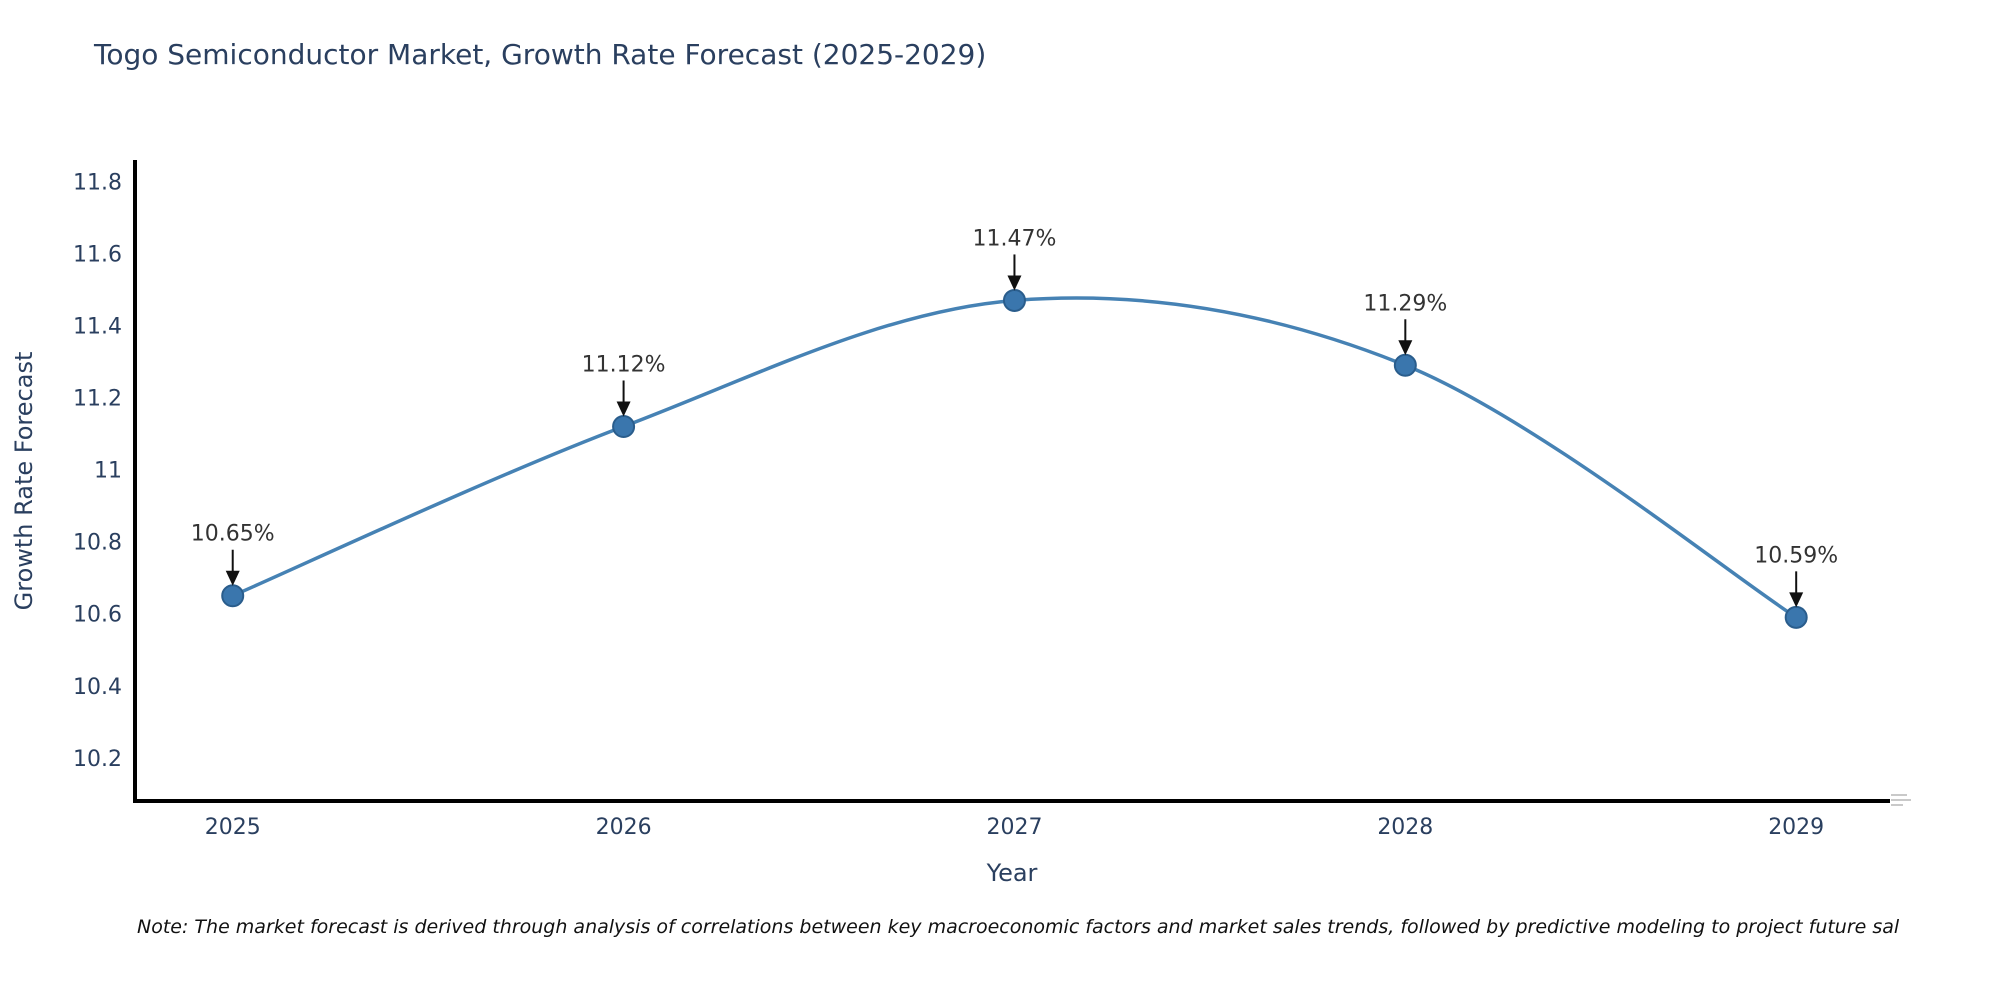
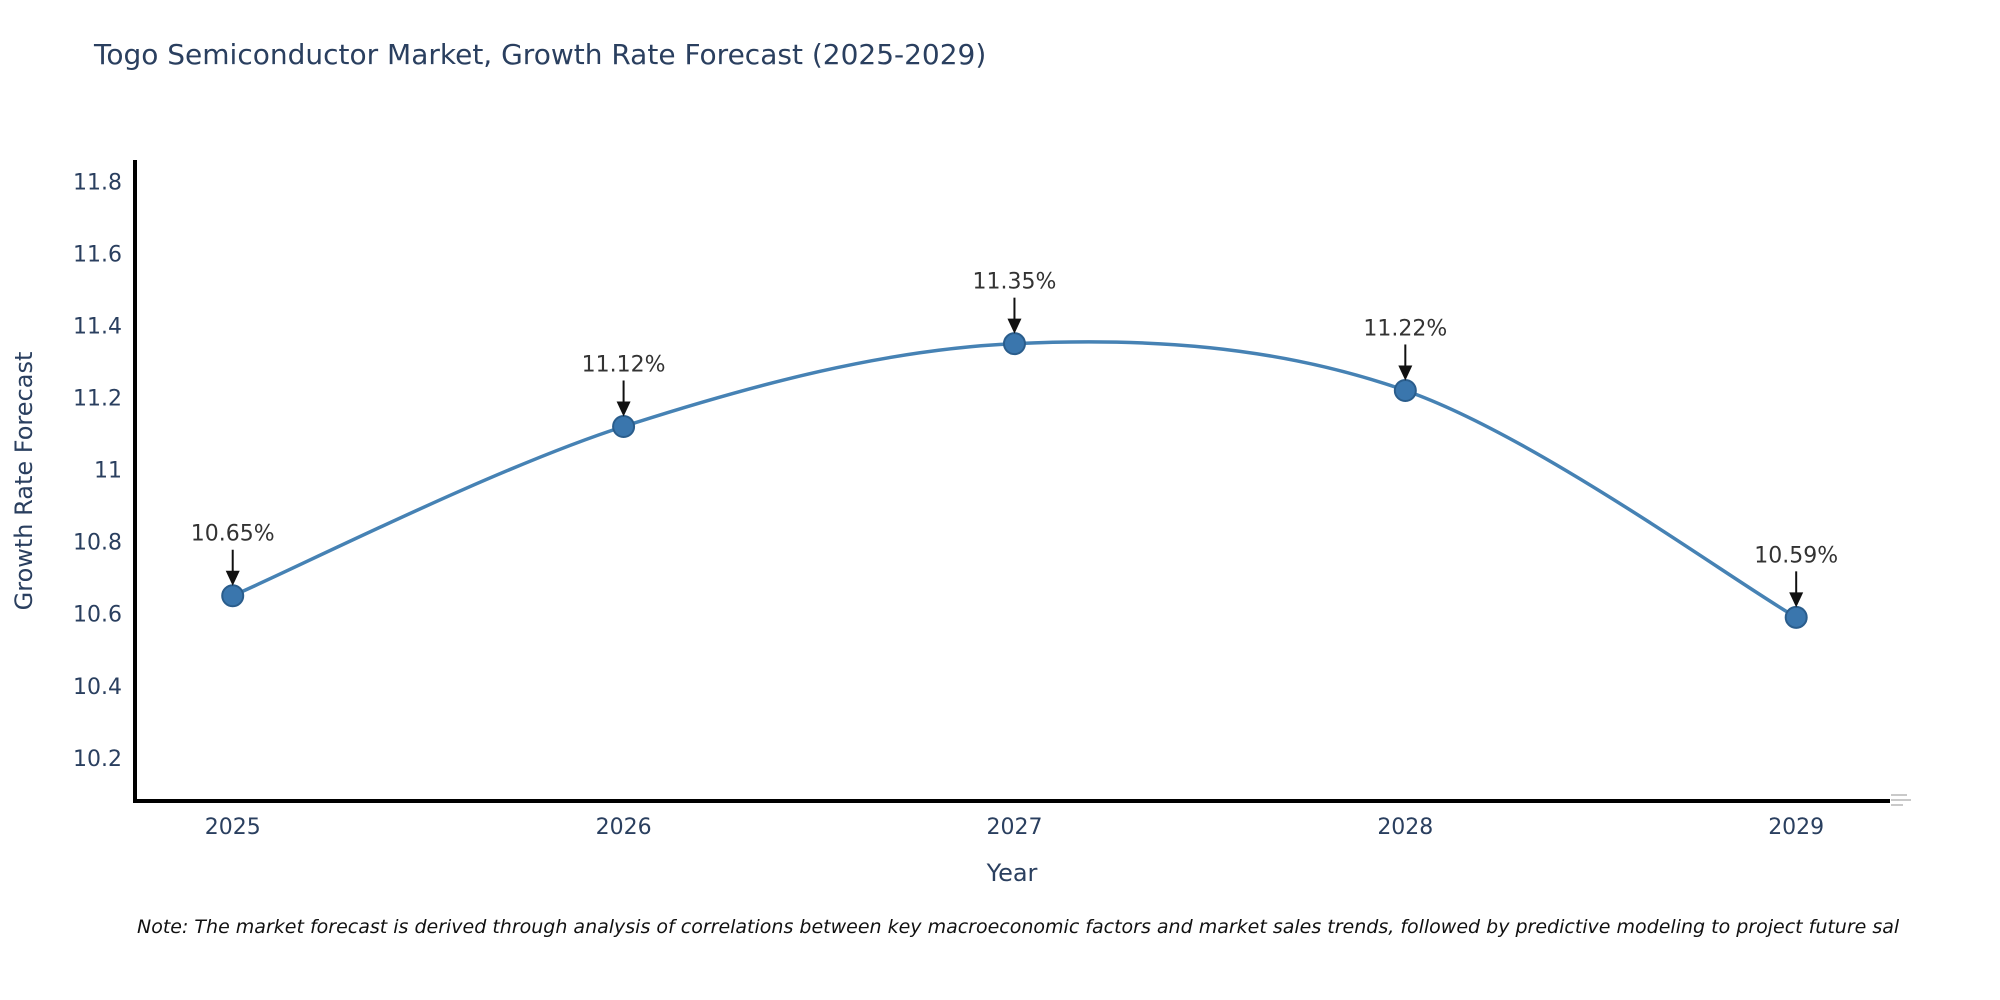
2027: 11.47% -> 11.35%
2028: 11.29% -> 11.22%
